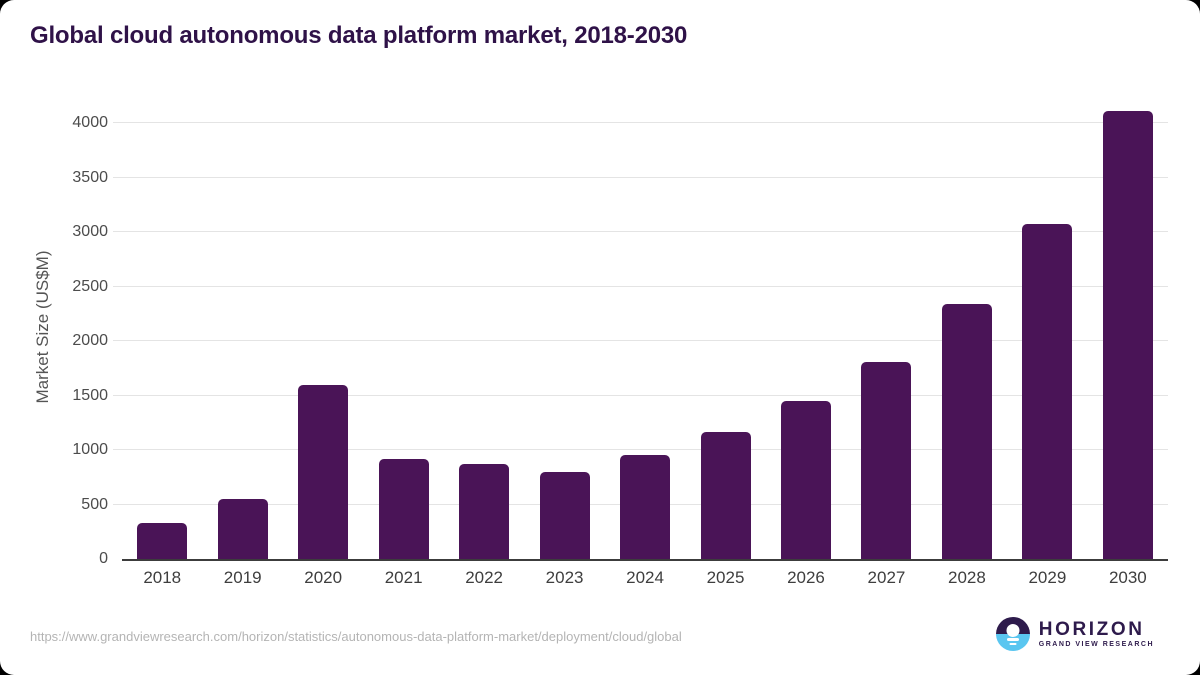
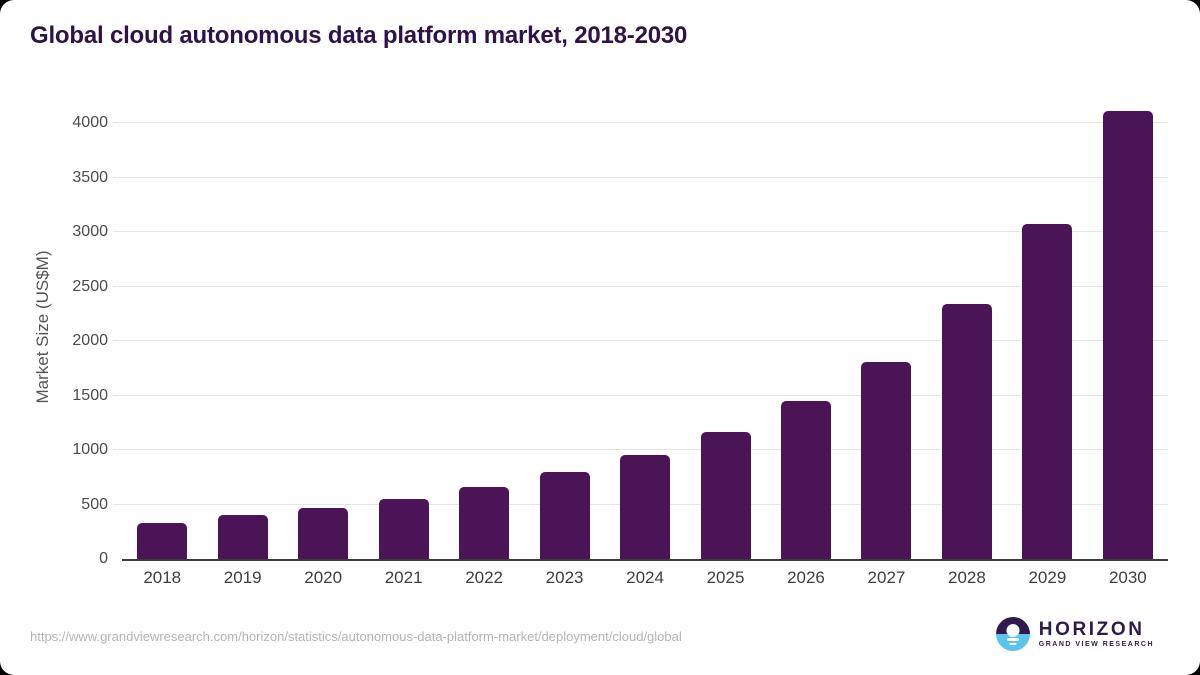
2019: 550 -> 400
2020: 1600 -> 470
2021: 920 -> 550
2022: 870 -> 660
